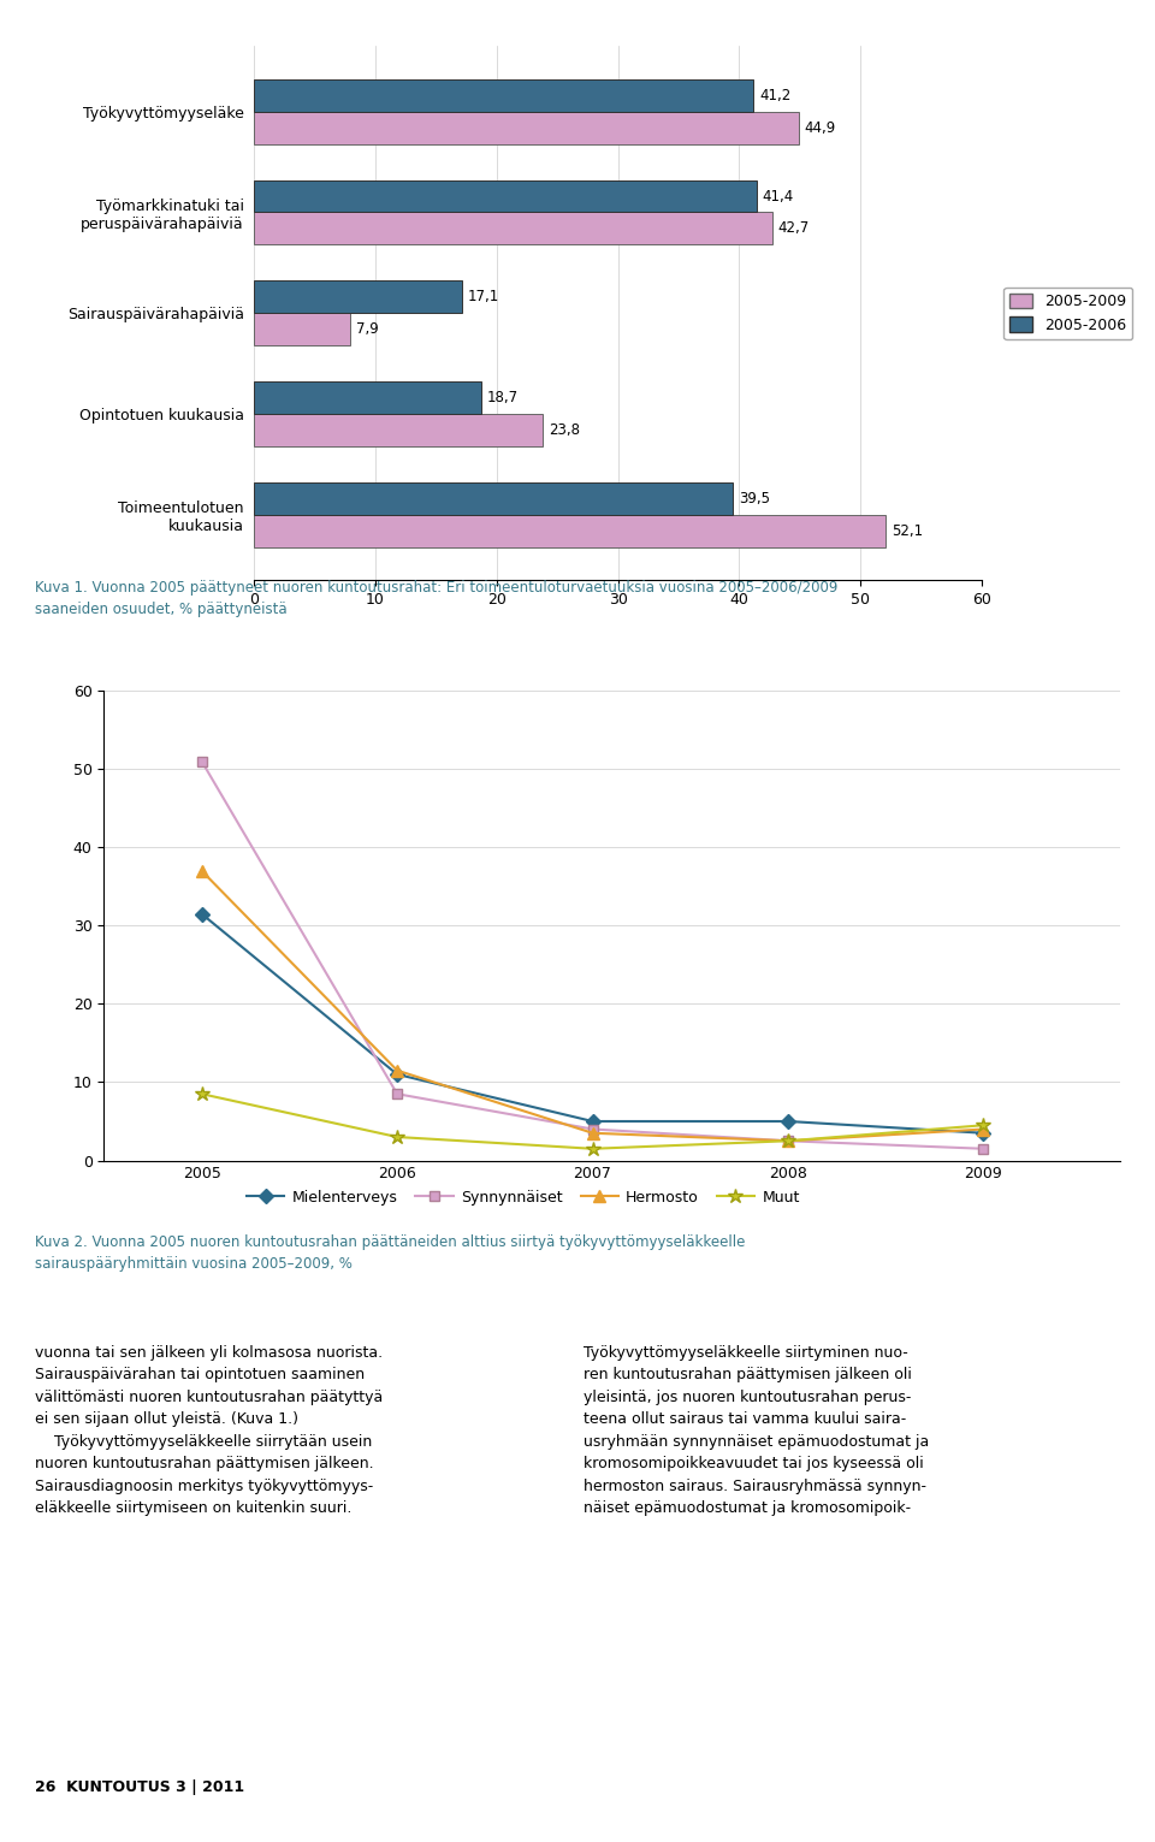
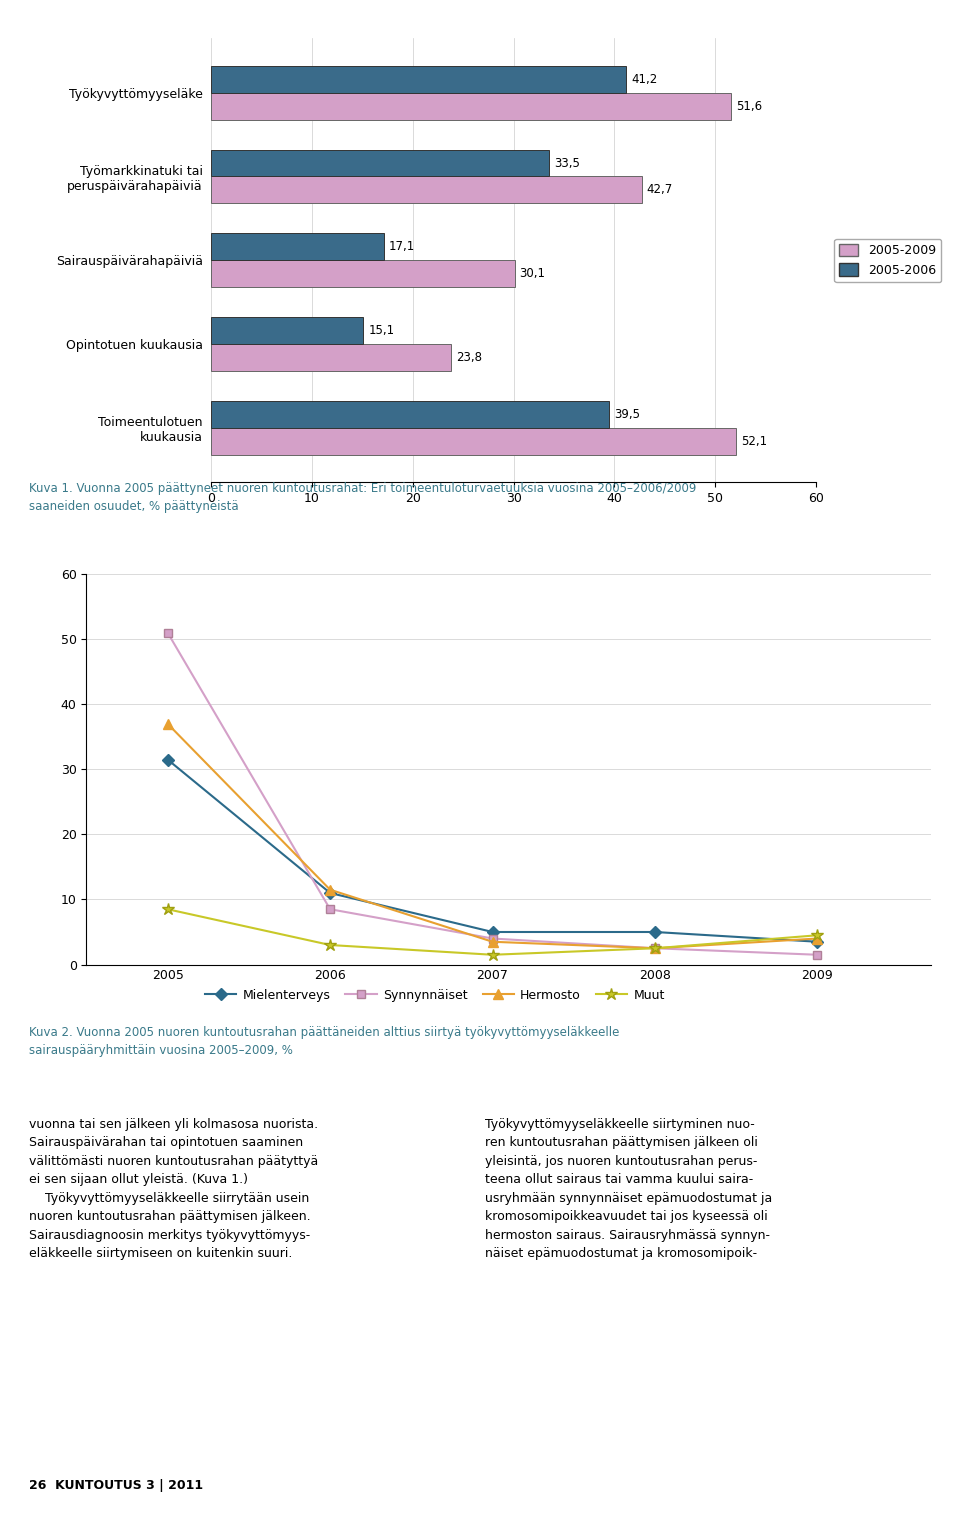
2005-2009/Työkyvyttömyyseläke: 44,9 -> 51,6
2005-2006/Työmarkkinatuki tai peruspäivärahapäiviä: 41,4 -> 33,5
2005-2009/Sairauspäivärahapäiviä: 7,9 -> 30,1
2005-2006/Opintotuen kuukausia: 18,7 -> 15,1
